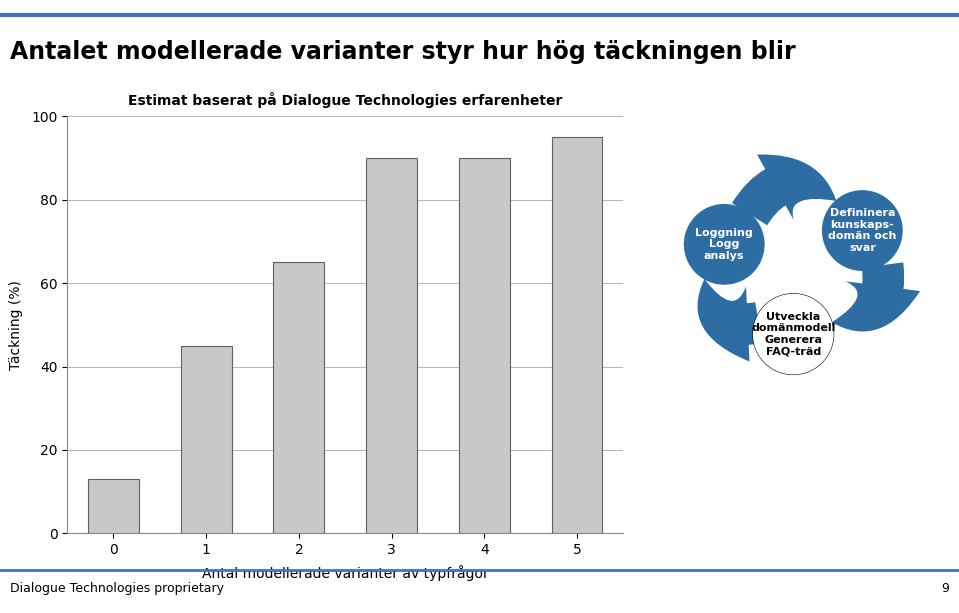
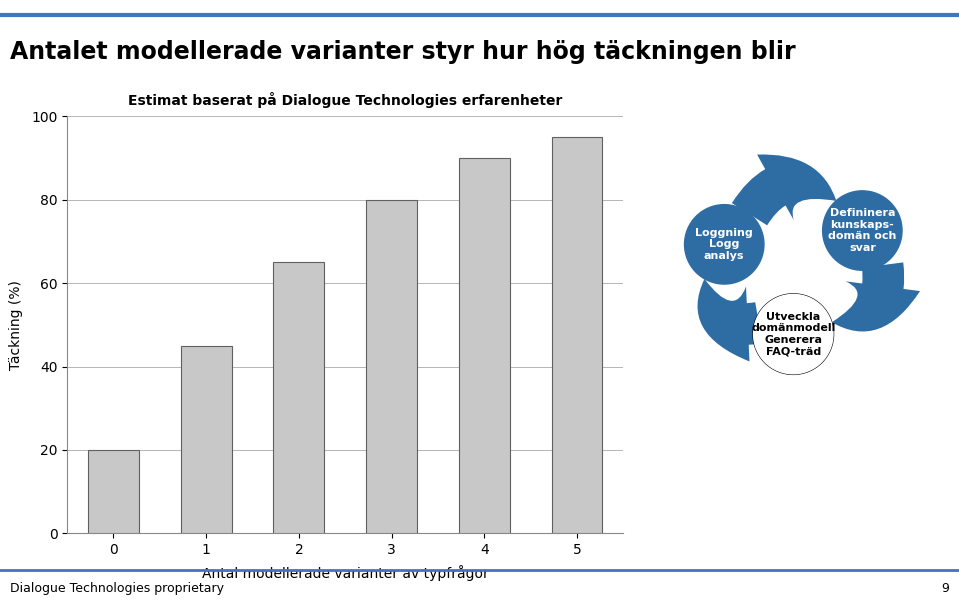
0: 13 -> 20
3: 90 -> 80
